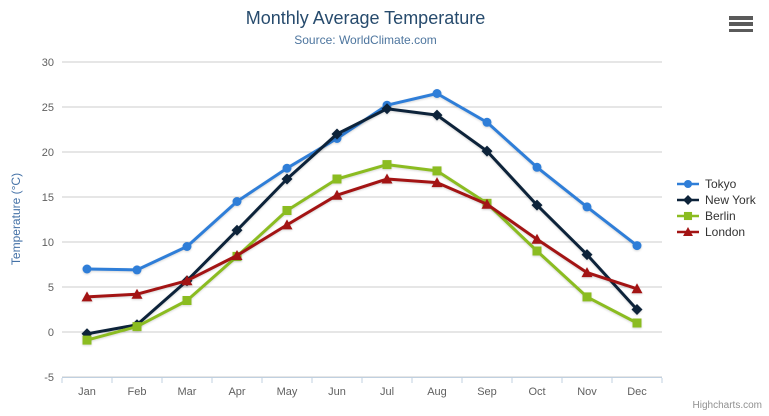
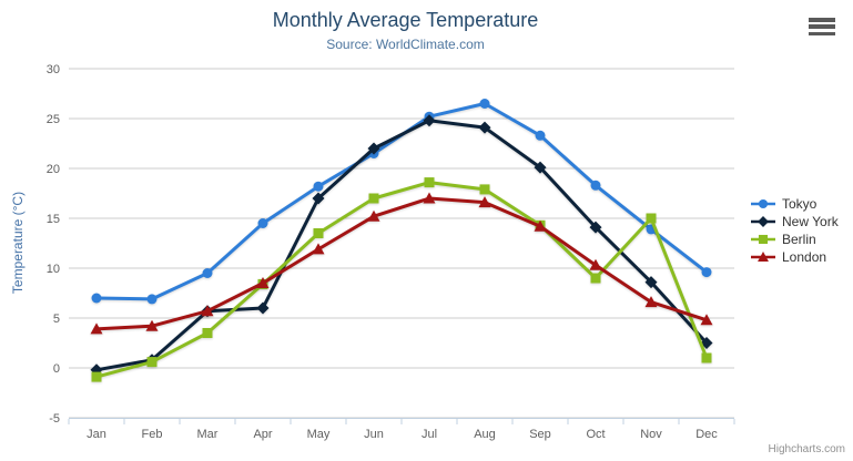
New York/Apr: 11 -> 6
Berlin/Nov: 4 -> 15
